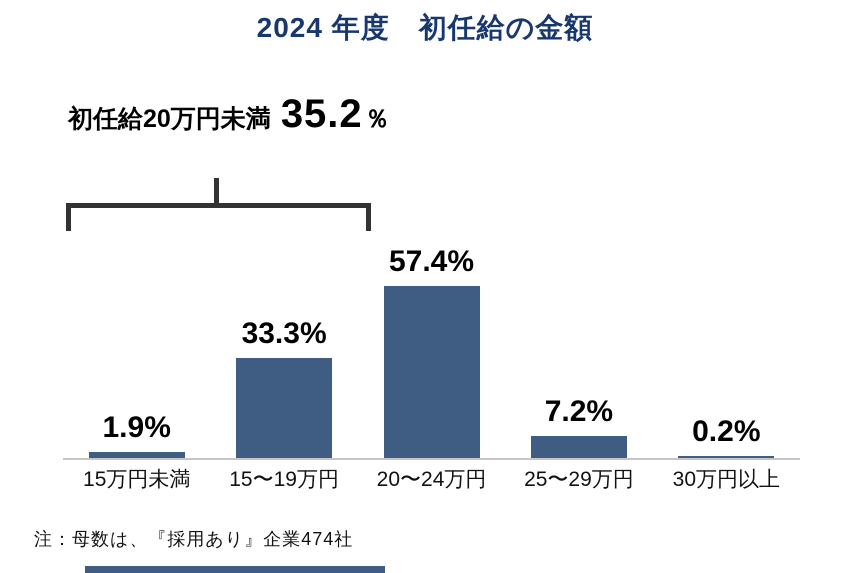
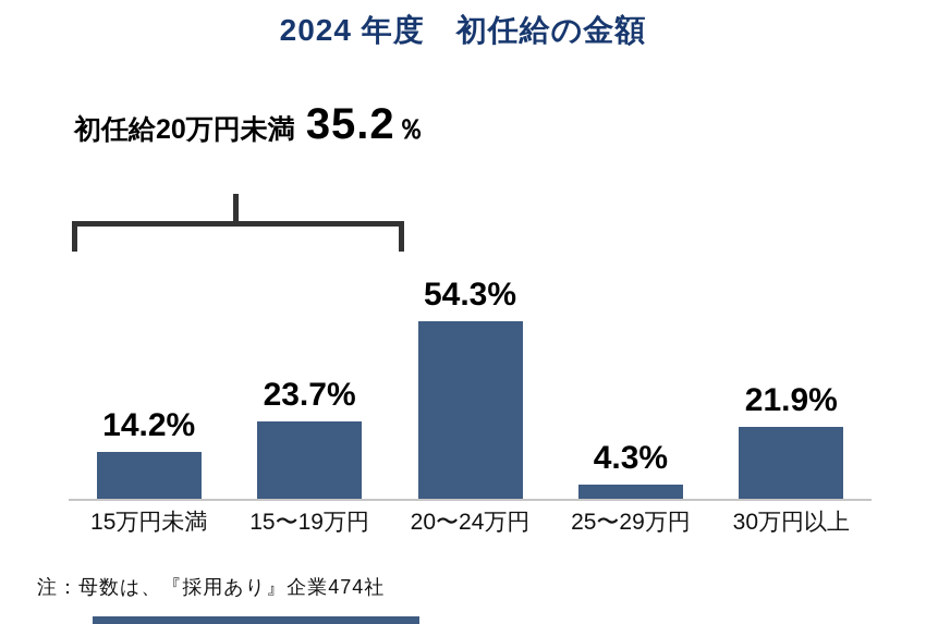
15万円未満: 1.9% -> 14.2%
15〜19万円: 33.3% -> 23.7%
20〜24万円: 57.4% -> 54.3%
25〜29万円: 7.2% -> 4.3%
30万円以上: 0.2% -> 21.9%
